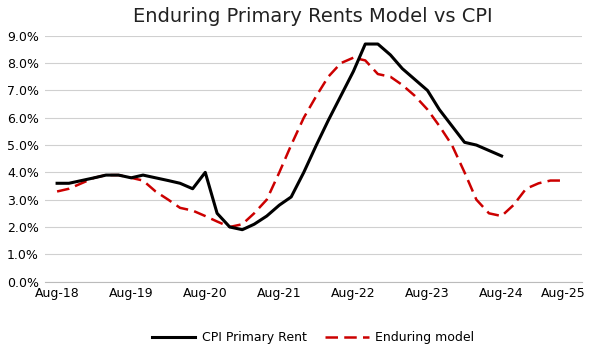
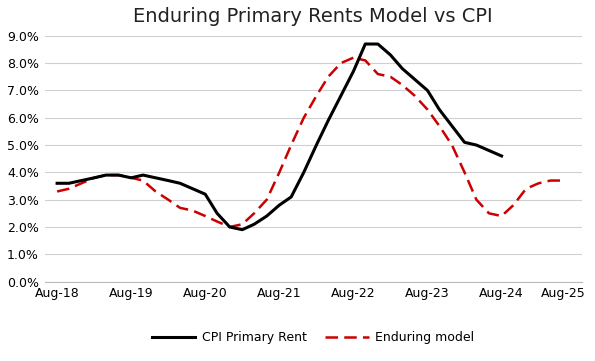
CPI Primary Rent/Aug-20: 4.0% -> 3.2%
